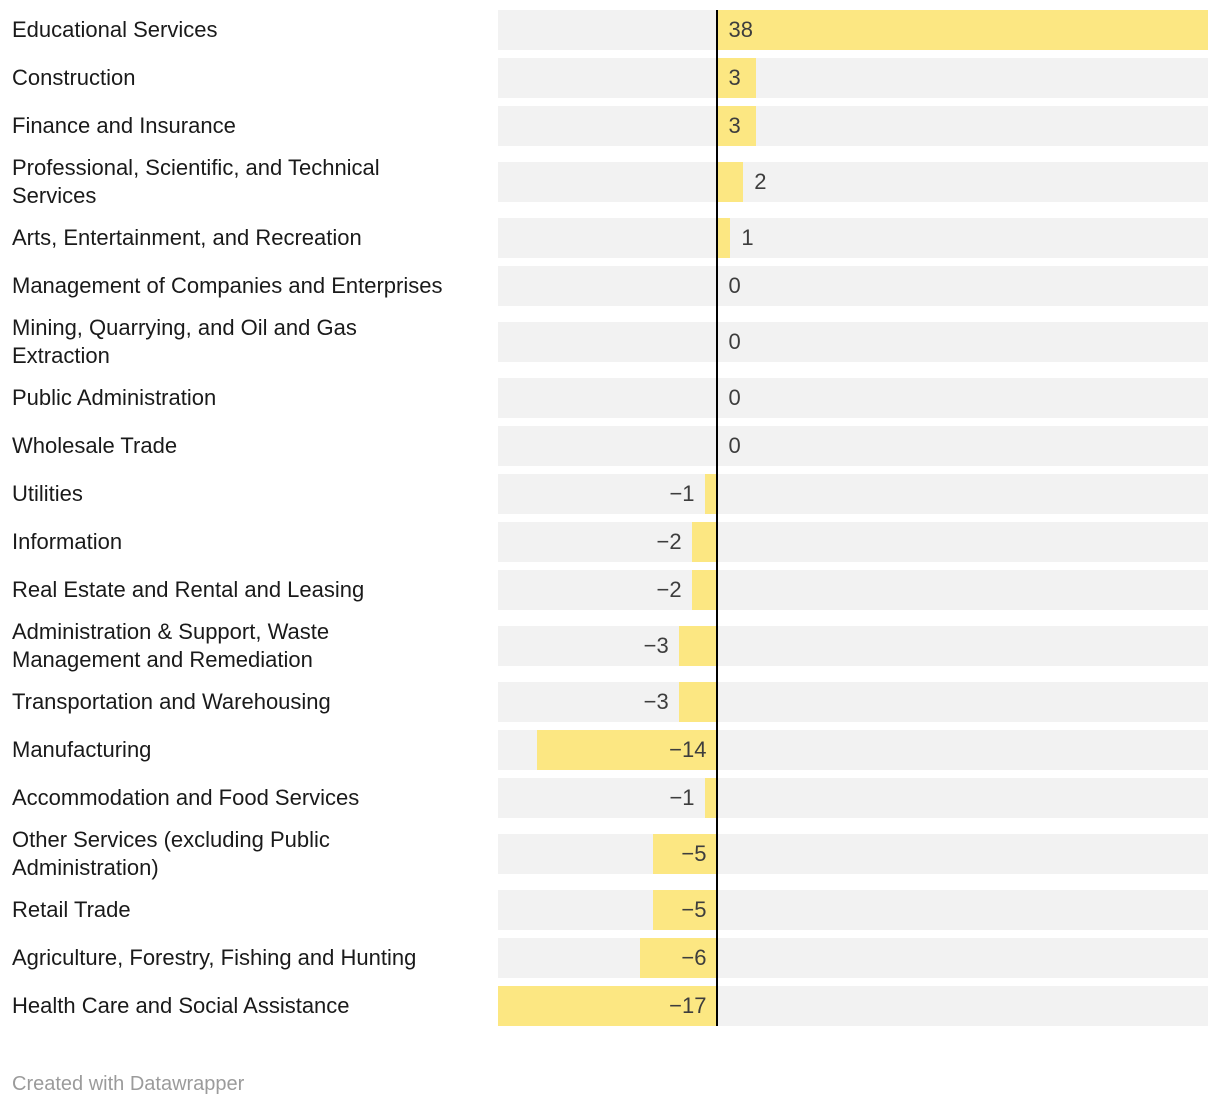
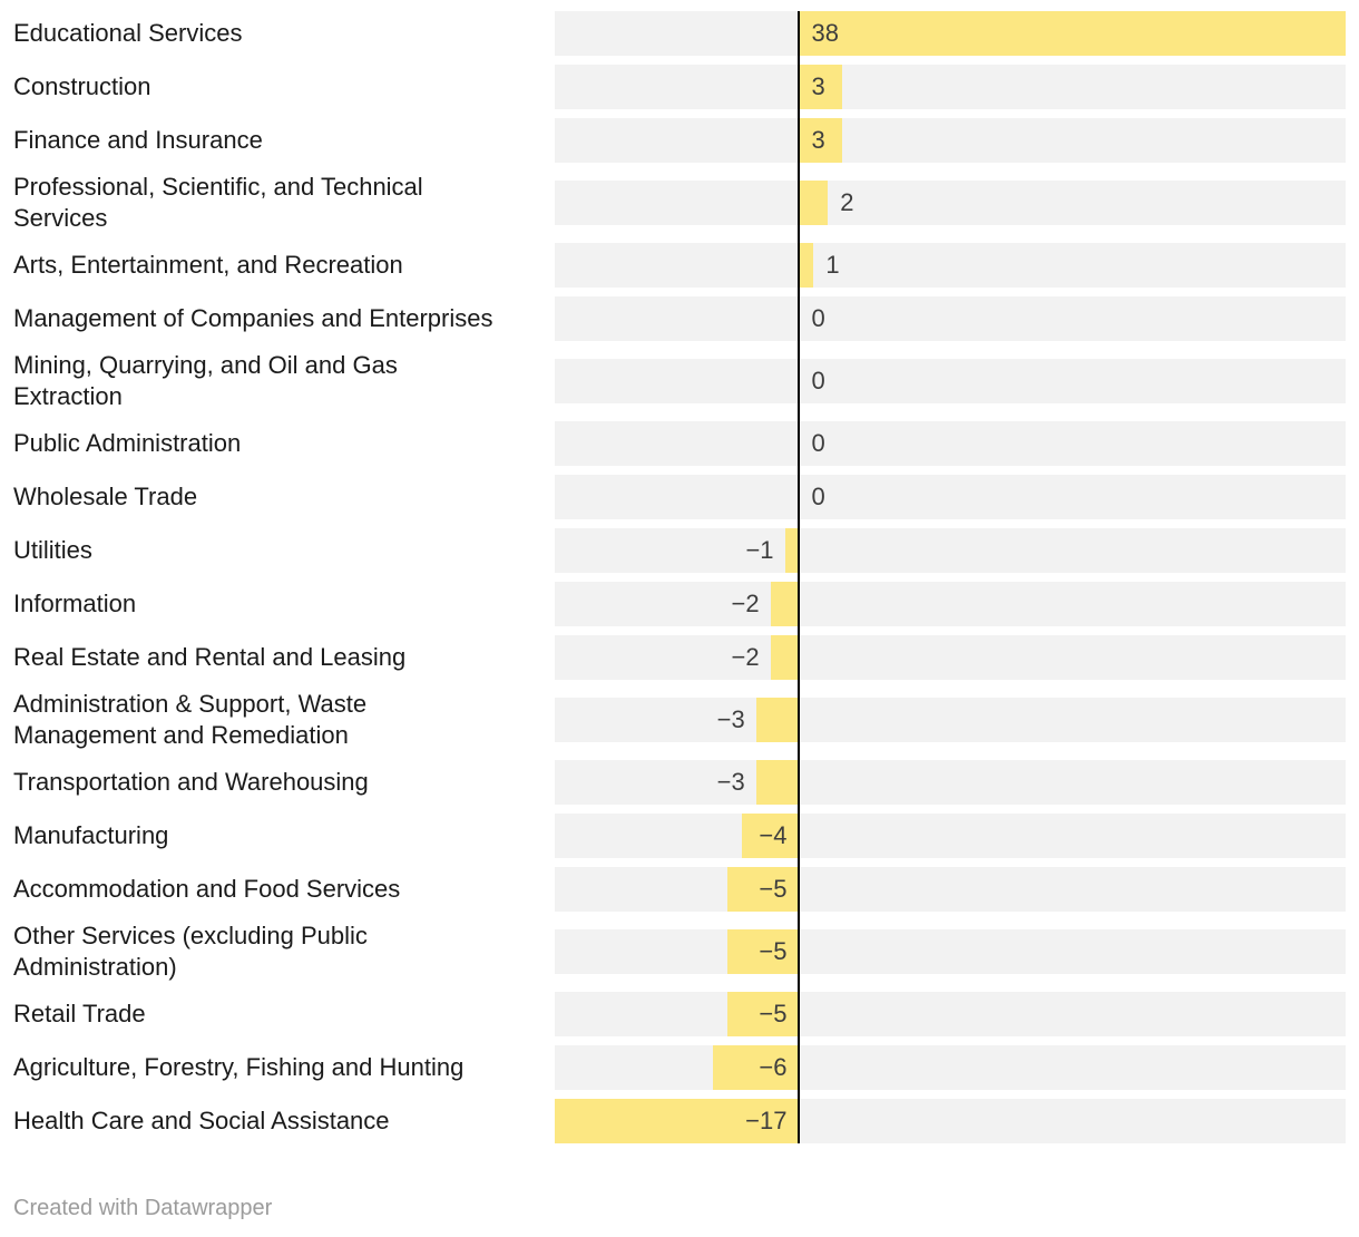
Manufacturing: −14 -> −4
Accommodation and Food Services: −1 -> −5
